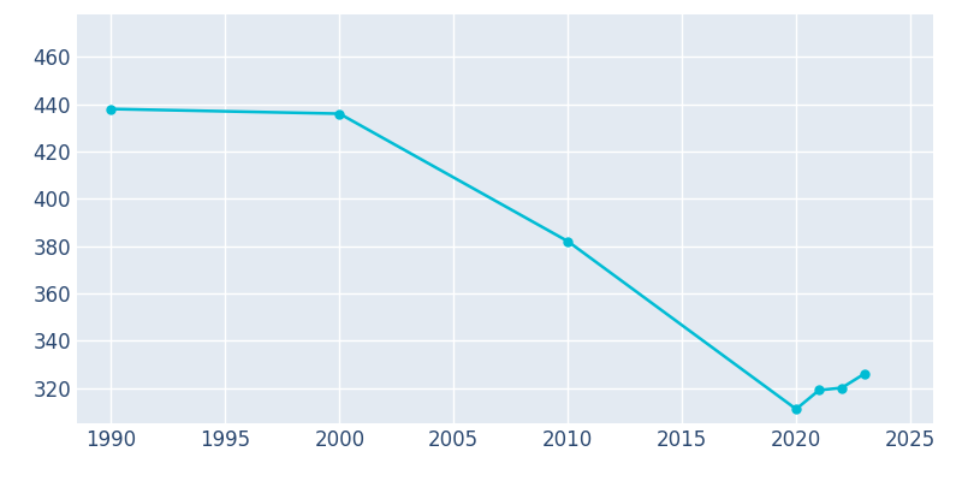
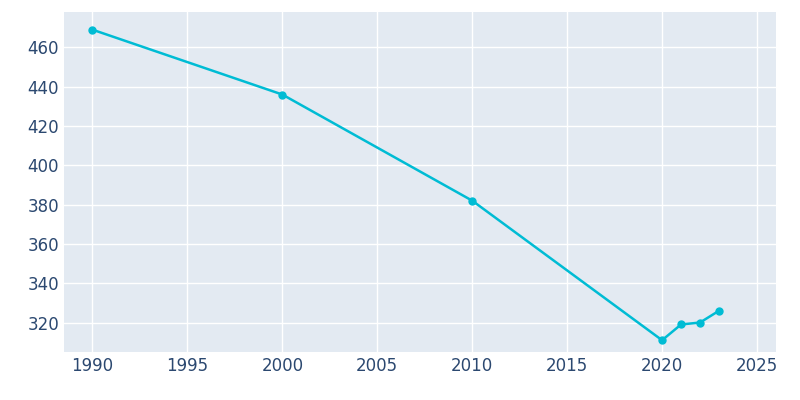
1990: 438 -> 469
